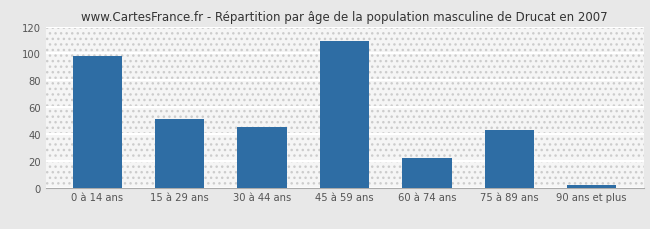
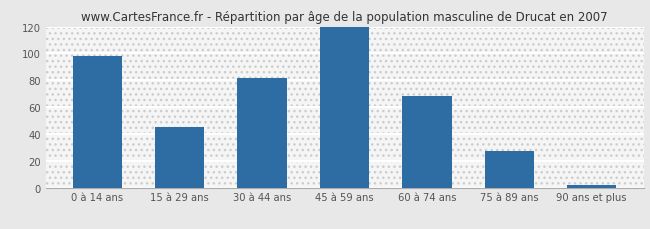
15 à 29 ans: 51 -> 45
30 à 44 ans: 45 -> 82
45 à 59 ans: 109 -> 120
60 à 74 ans: 22 -> 68
75 à 89 ans: 43 -> 27
